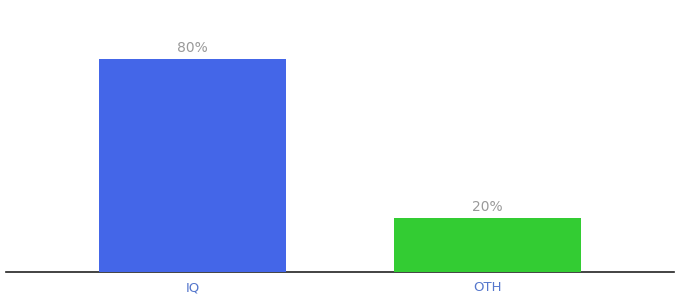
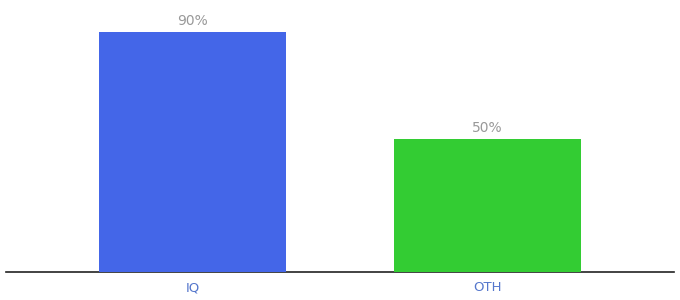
IQ: 80% -> 90%
OTH: 20% -> 50%
